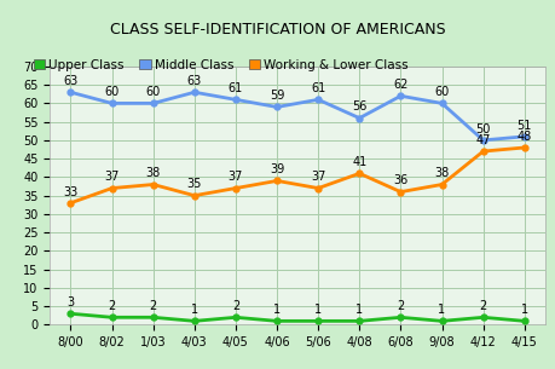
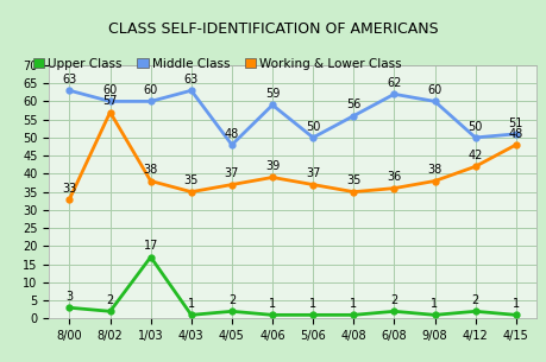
Working & Lower Class/8/02: 37 -> 57
Upper Class/1/03: 2 -> 17
Middle Class/4/05: 61 -> 48
Middle Class/5/06: 61 -> 50
Working & Lower Class/4/08: 41 -> 35
Working & Lower Class/4/12: 47 -> 42
